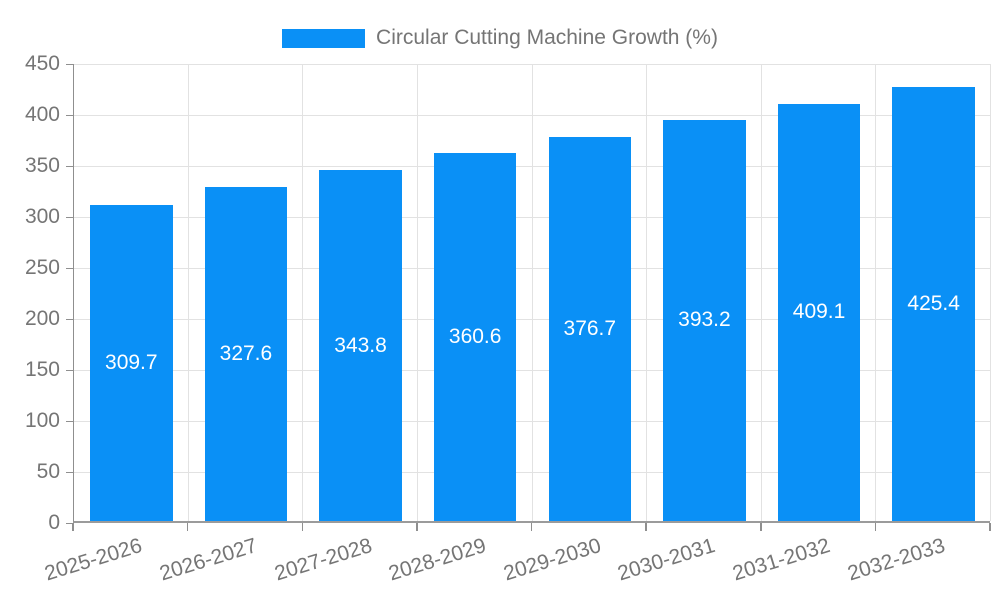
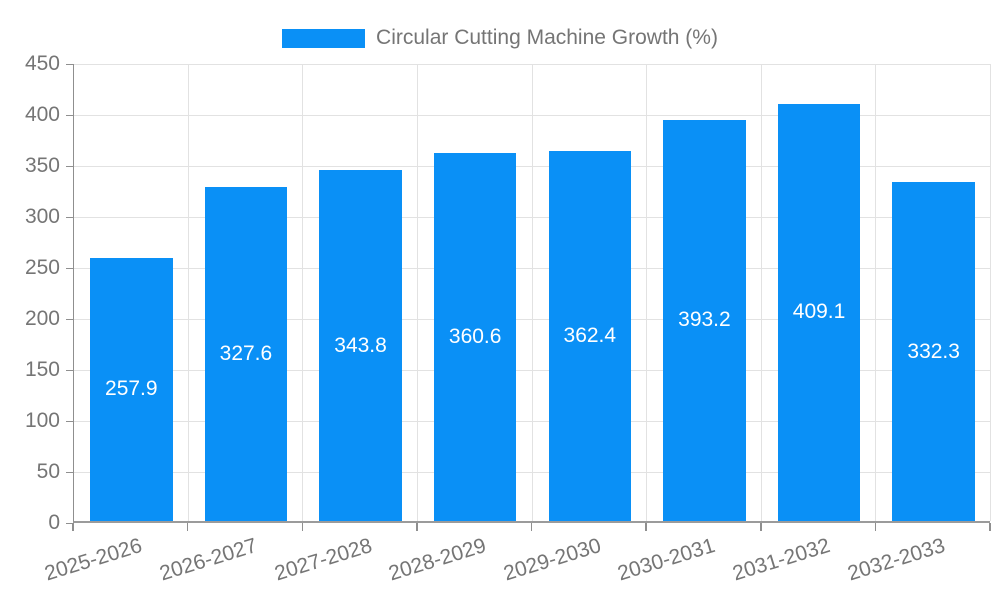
2025-2026: 309.7 -> 257.9
2029-2030: 376.7 -> 362.4
2032-2033: 425.4 -> 332.3
